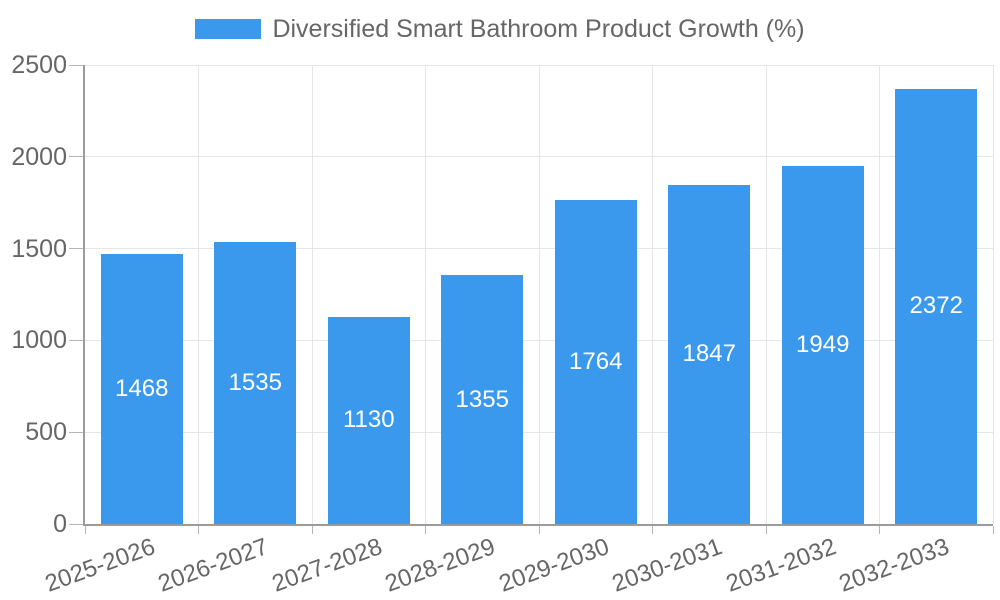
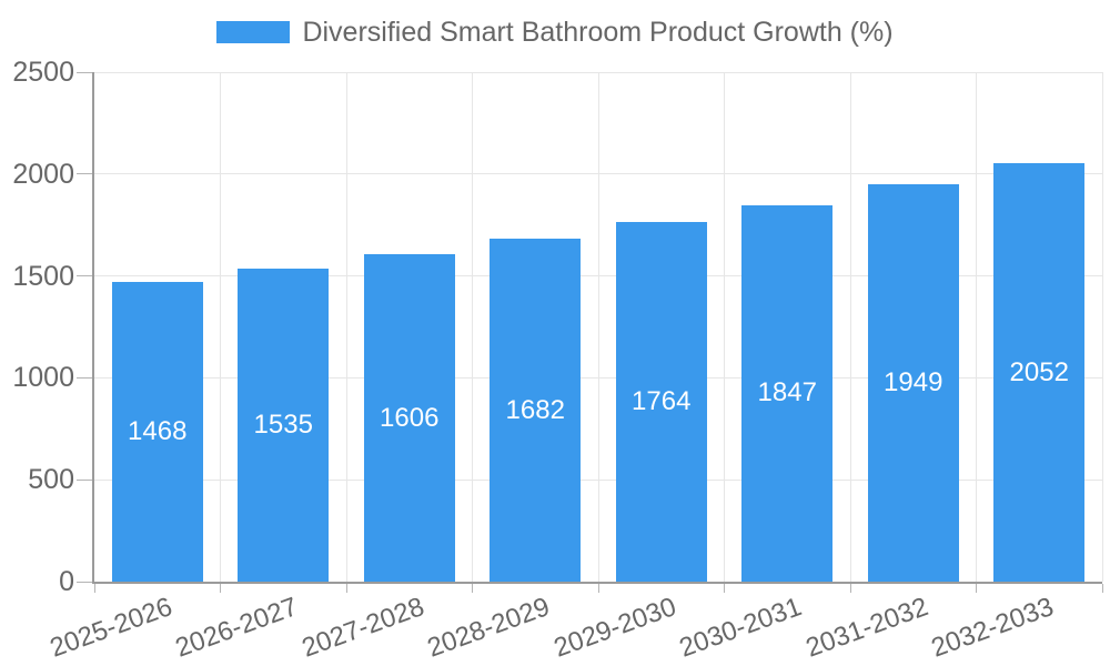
2027-2028: 1130 -> 1606
2028-2029: 1355 -> 1682
2032-2033: 2372 -> 2052
